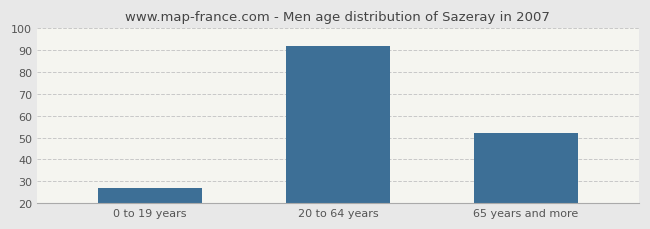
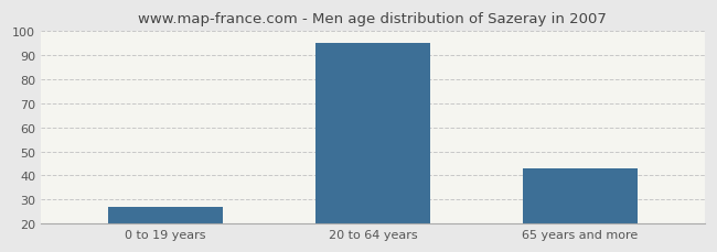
20 to 64 years: 92 -> 95
65 years and more: 52 -> 43
